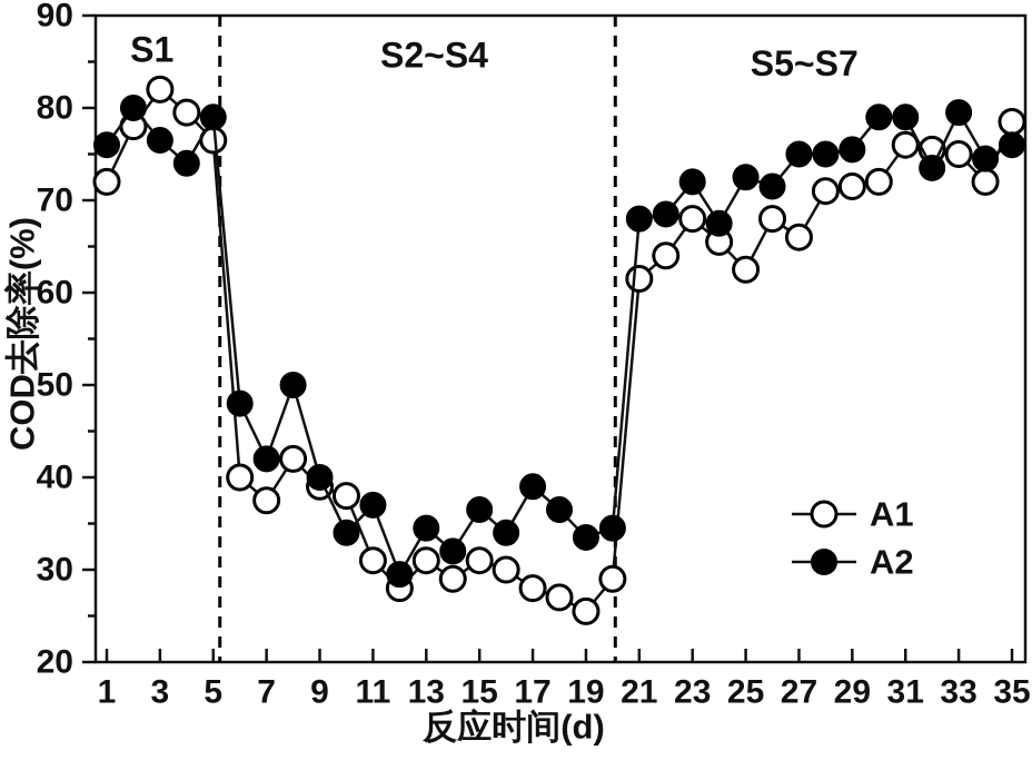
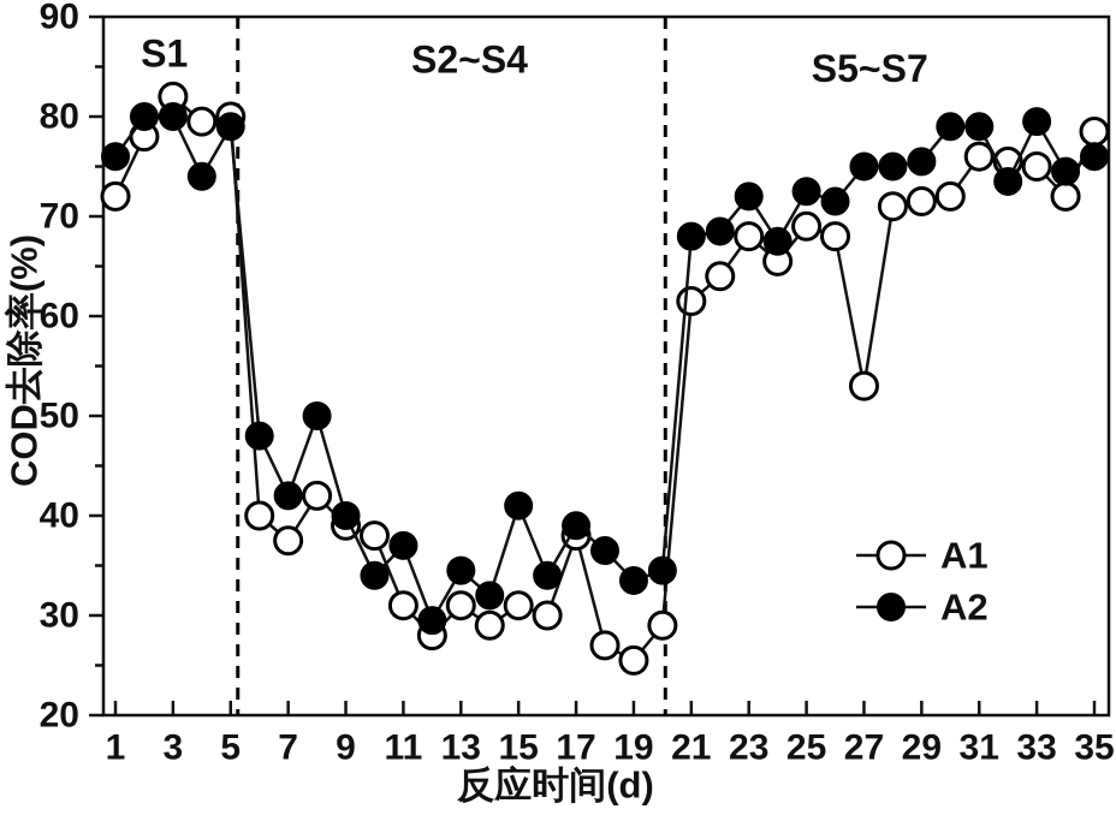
A2/3: 76 -> 80
A1/5: 76 -> 80
A2/15: 36 -> 41
A1/17: 28 -> 38
A1/25: 62 -> 69
A1/27: 66 -> 53
